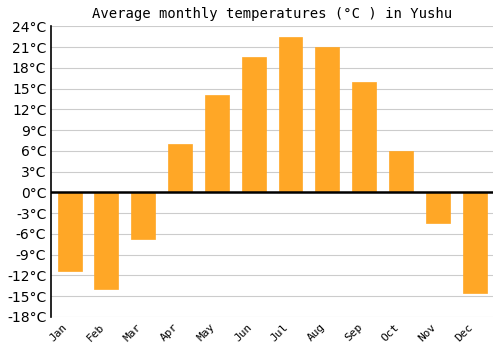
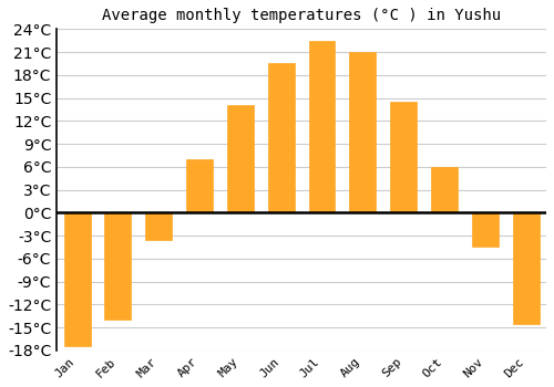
Jan: -11.4°C -> -17.5°C
Mar: -6.8°C -> -3.5°C
Sep: 16.0°C -> 14.5°C
